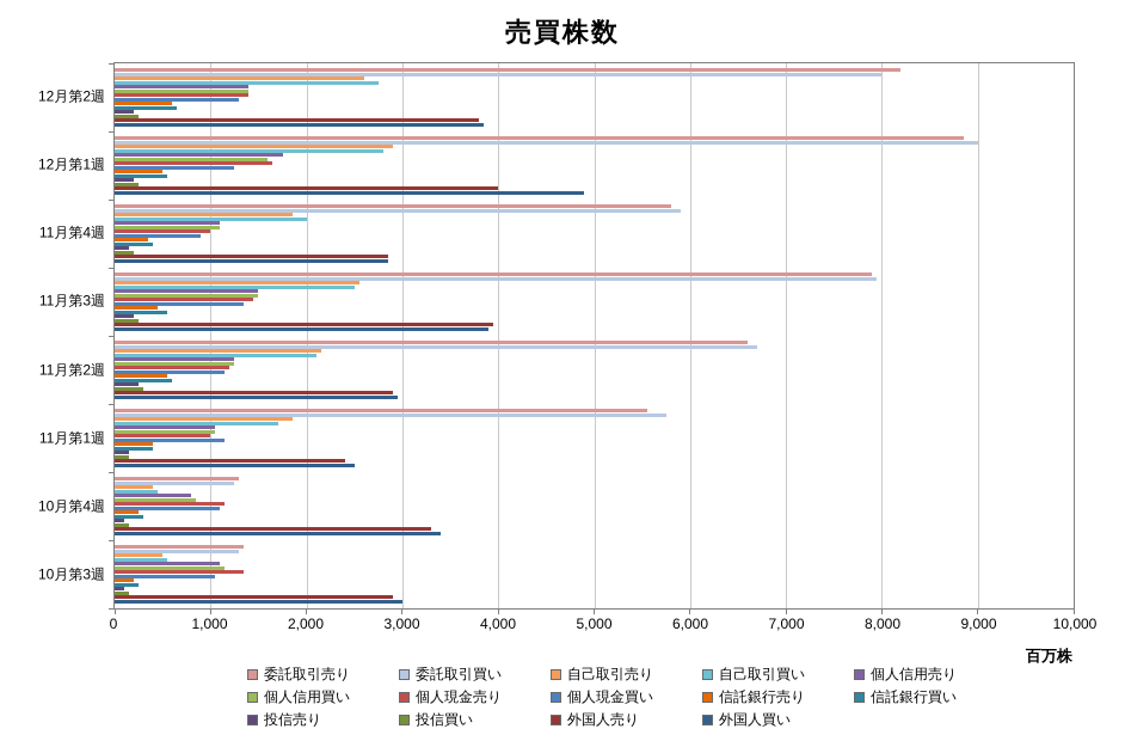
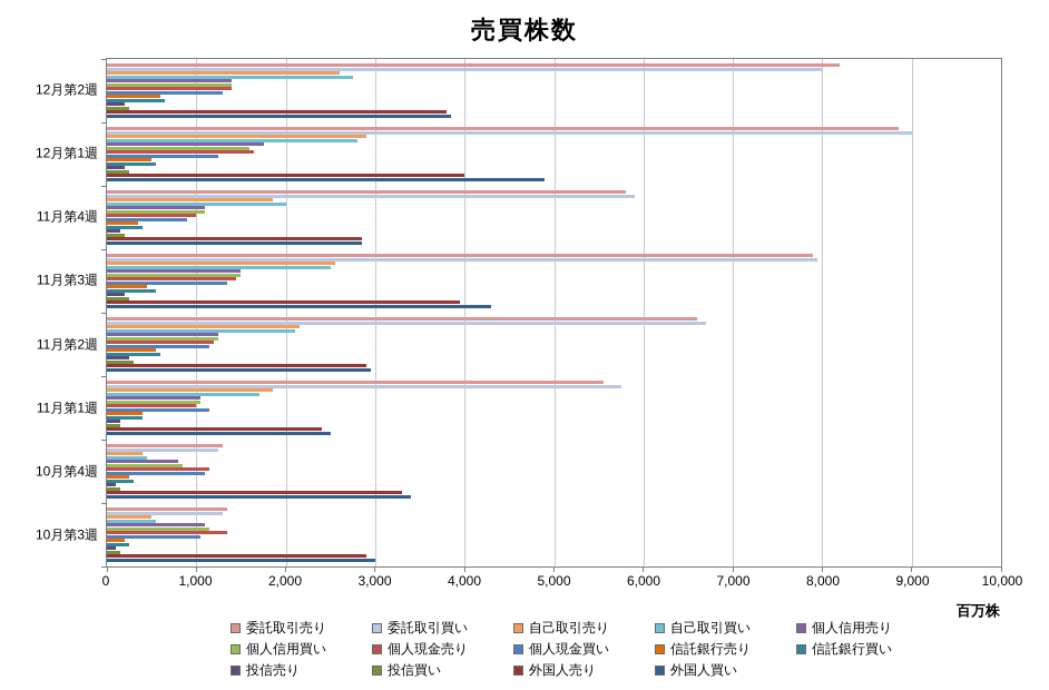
外国人買い/11月第3週: 3900 -> 4300
